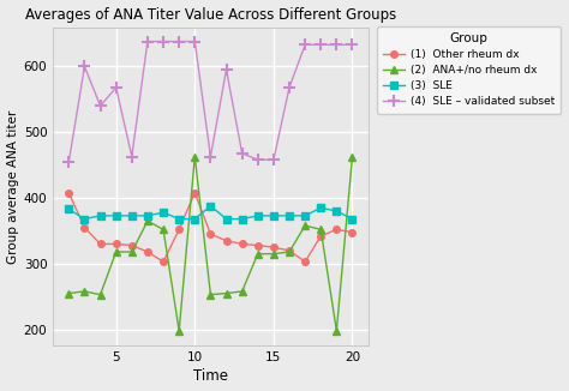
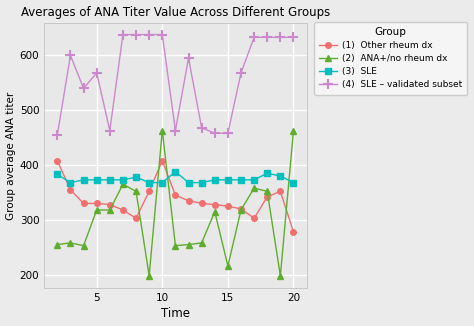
(2) ANA+/no rheum dx/15: 315 -> 216
(1) Other rheum dx/20: 348 -> 278
